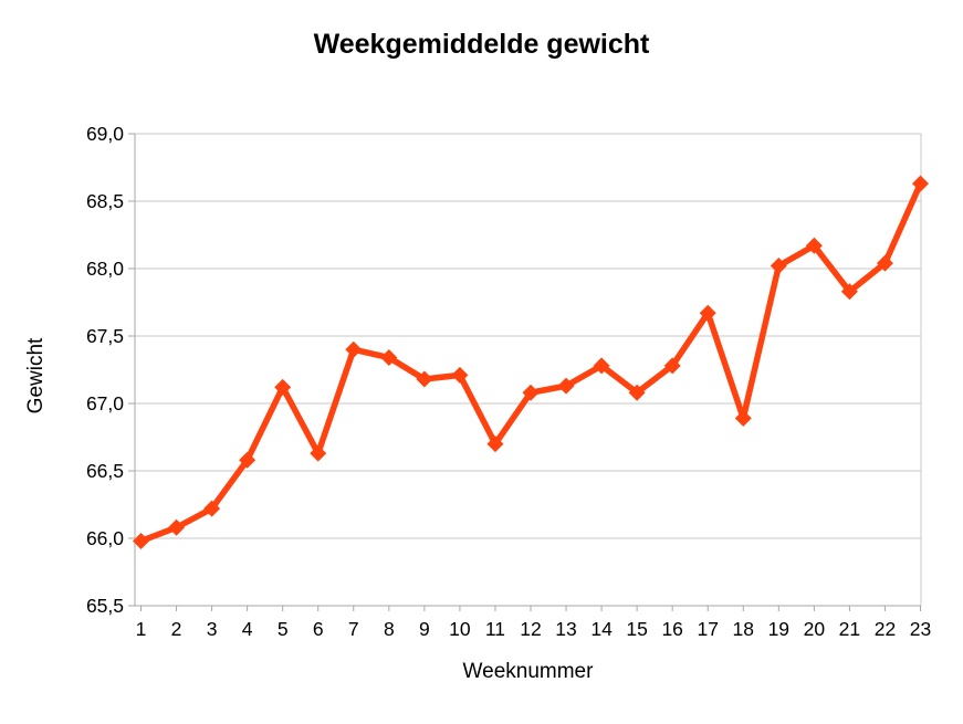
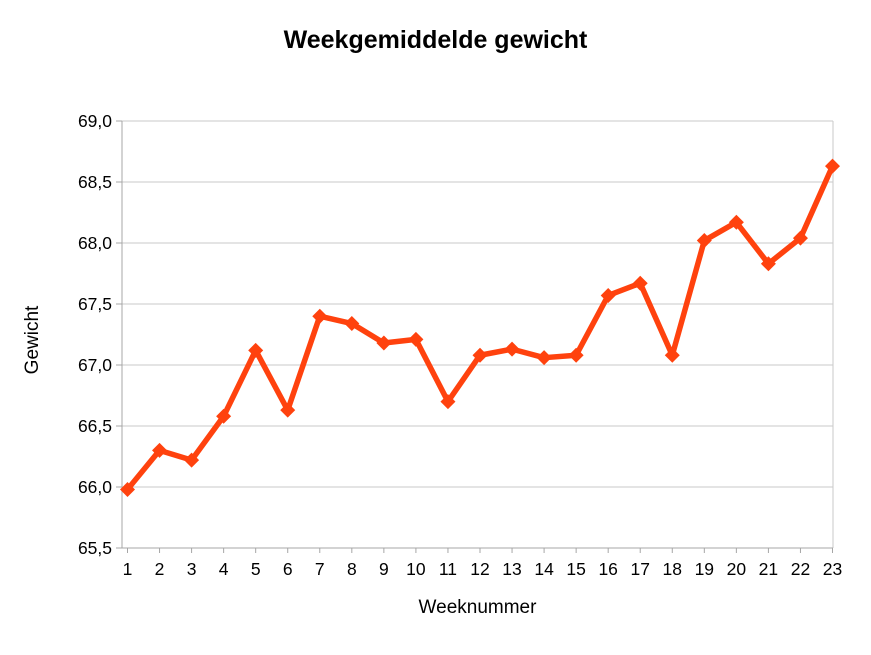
2: 66,08 -> 66,30
14: 67,28 -> 67,06
16: 67,28 -> 67,57
18: 66,89 -> 67,08
